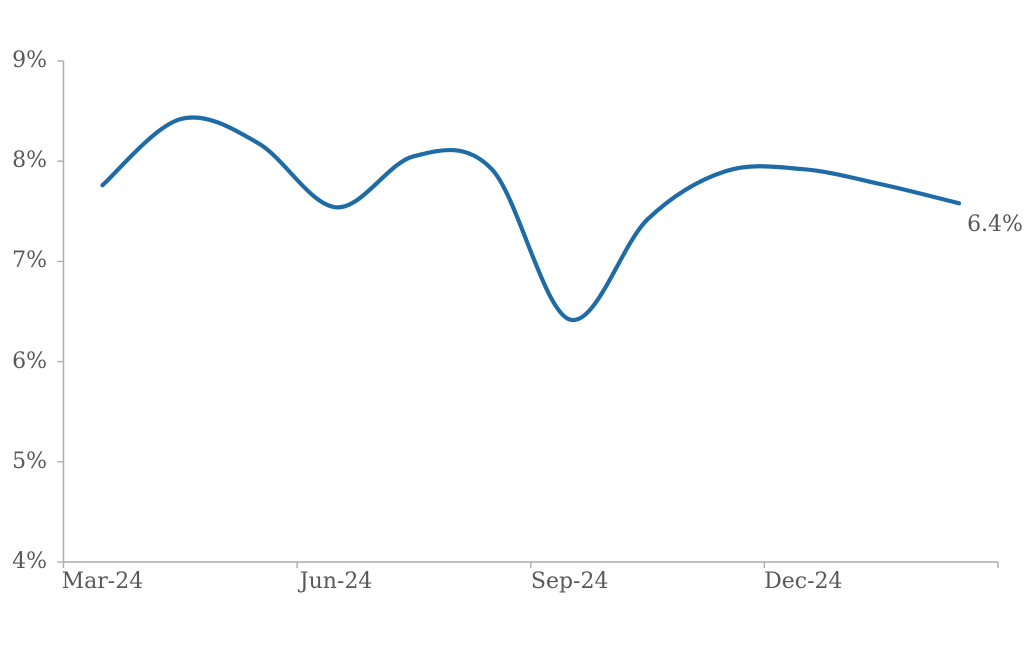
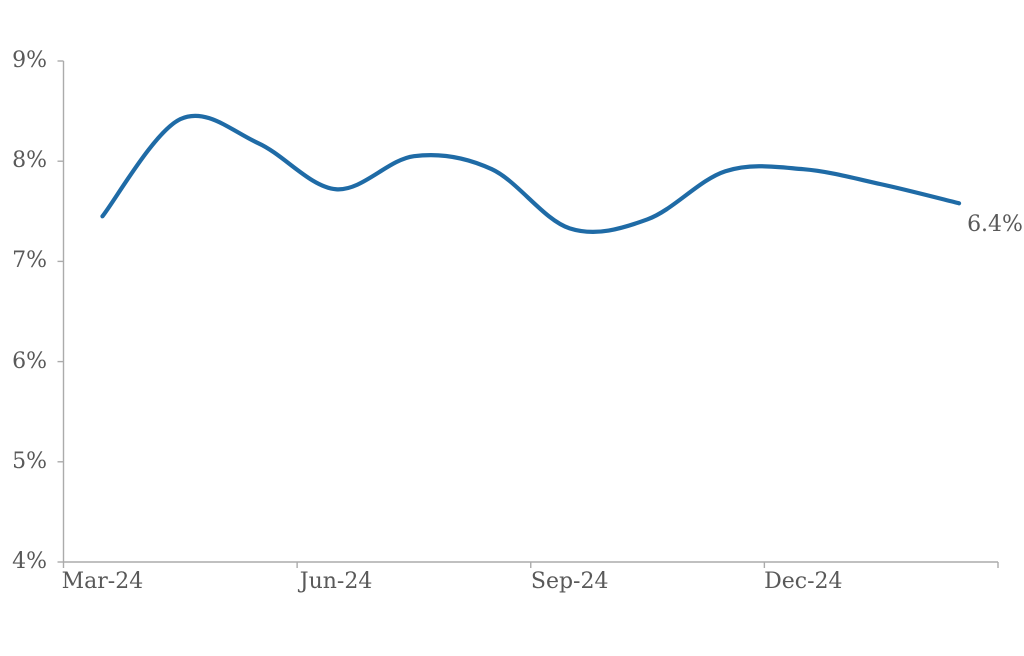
Mar-24: 7.76% -> 7.45%
Jun-24: 7.54% -> 7.72%
Sep-24: 6.42% -> 7.33%
